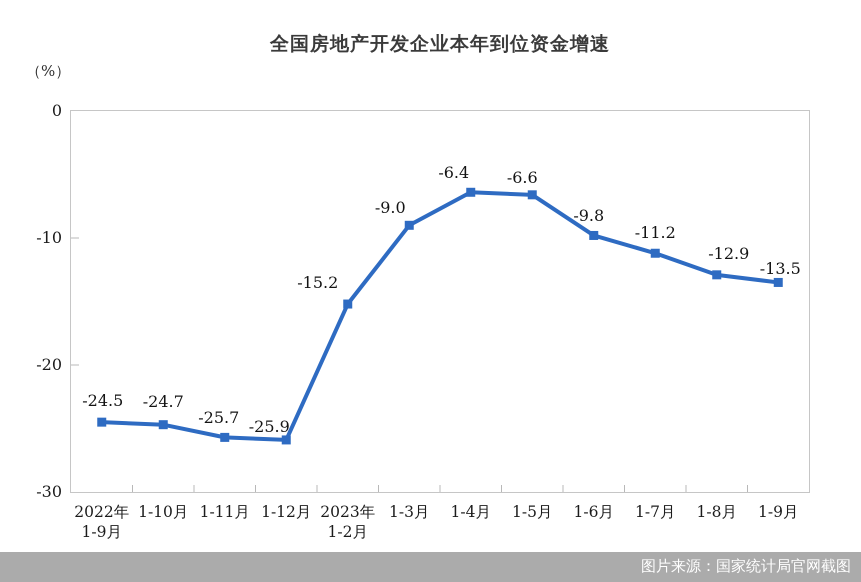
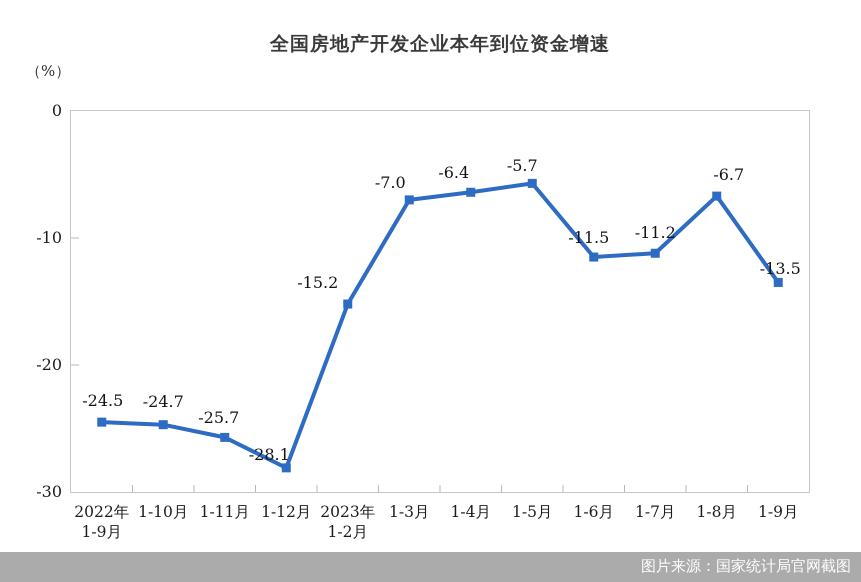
1-12月: -25.9 -> -28.1
1-3月: -9.0 -> -7.0
1-5月: -6.6 -> -5.7
1-6月: -9.8 -> -11.5
1-8月: -12.9 -> -6.7
